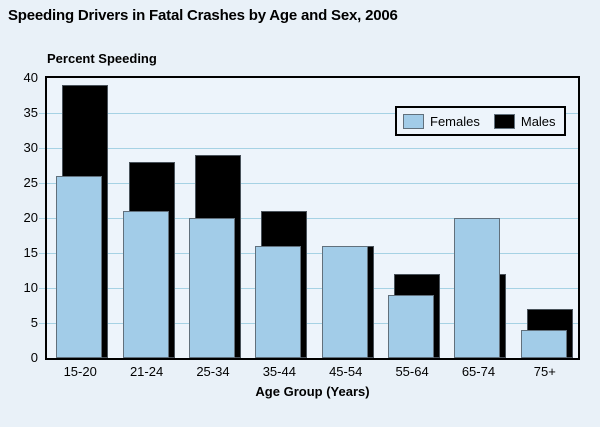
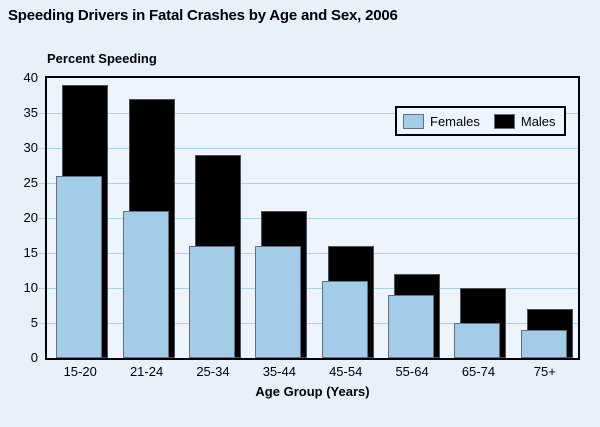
Males/21-24: 28 -> 37
Females/25-34: 20 -> 16
Females/45-54: 16 -> 11
Males/65-74: 12 -> 10
Females/65-74: 20 -> 5
